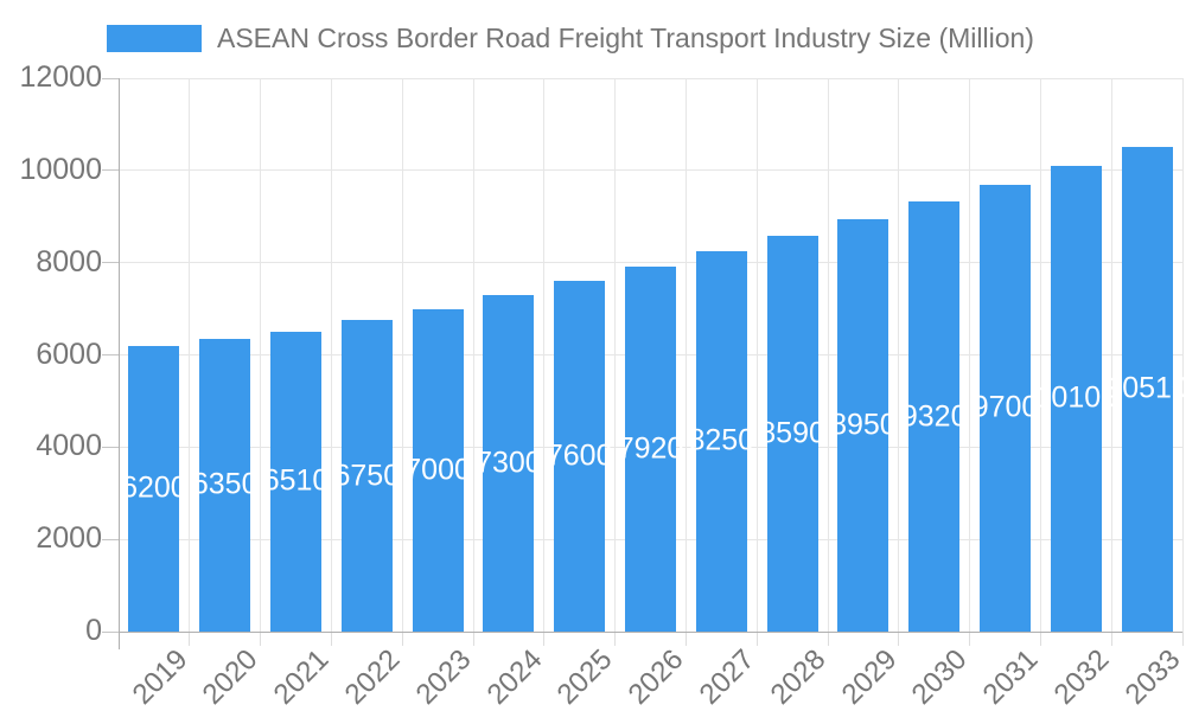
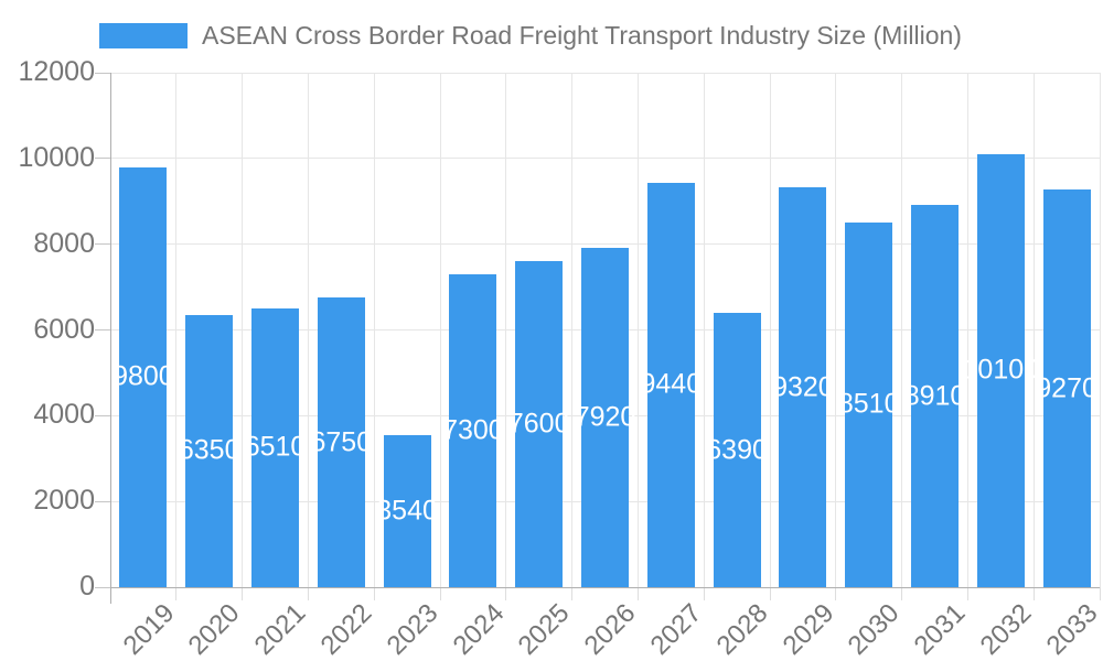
2019: 6200 -> 9800
2023: 7000 -> 3540
2027: 8250 -> 9440
2028: 8590 -> 6390
2029: 8950 -> 9320
2030: 9320 -> 8510
2031: 9700 -> 8910
2033: 10510 -> 9270
